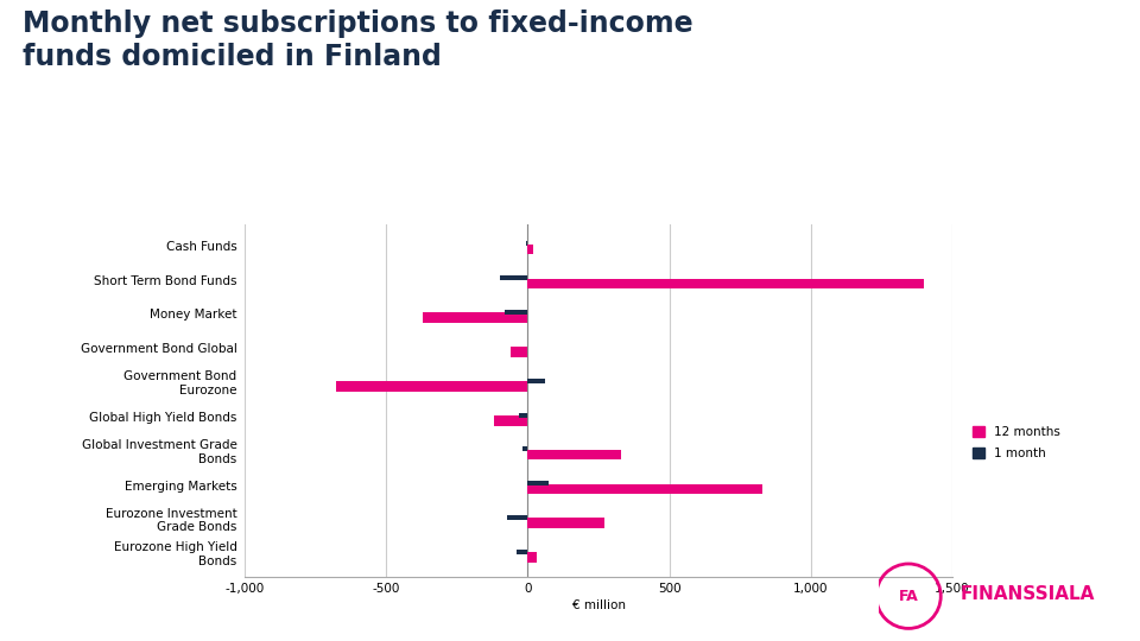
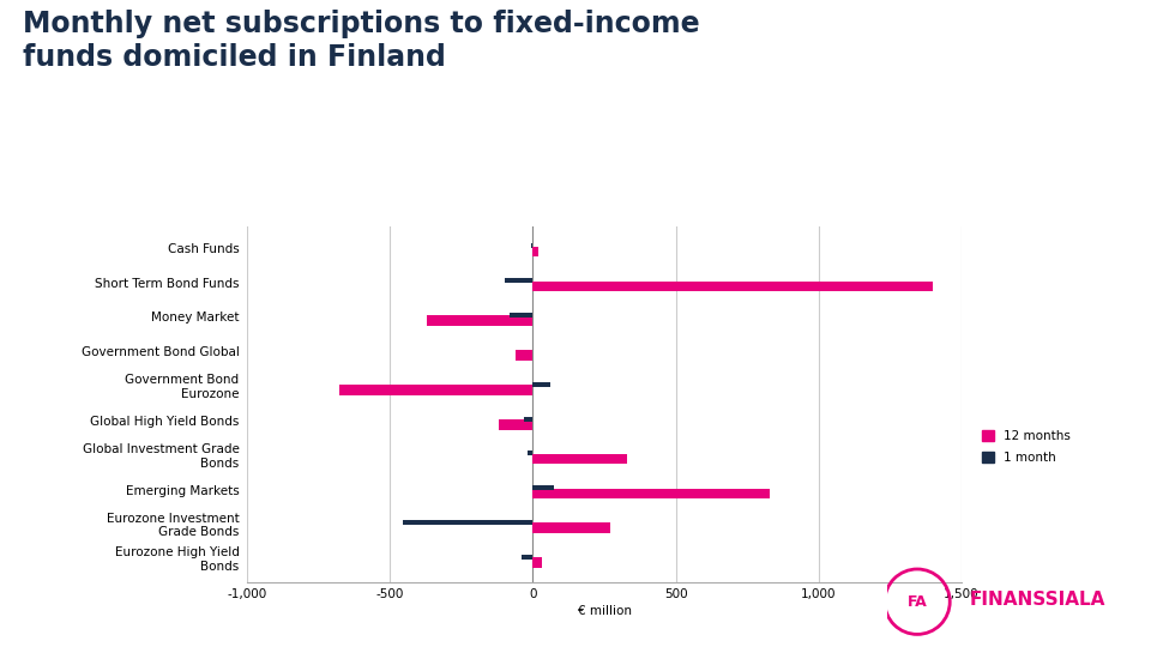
1 month/Eurozone Investment Grade Bonds: -75 -> -455
